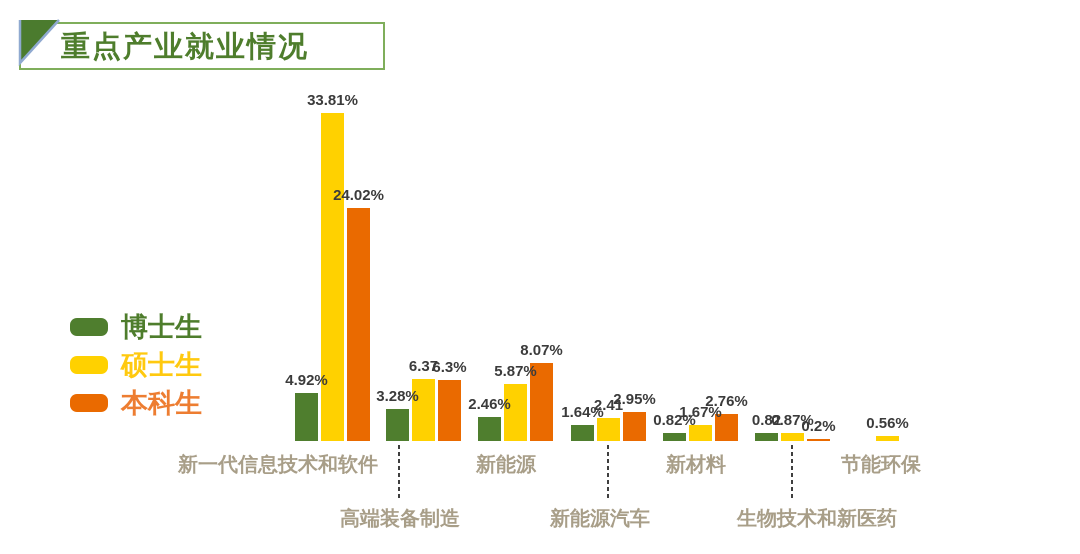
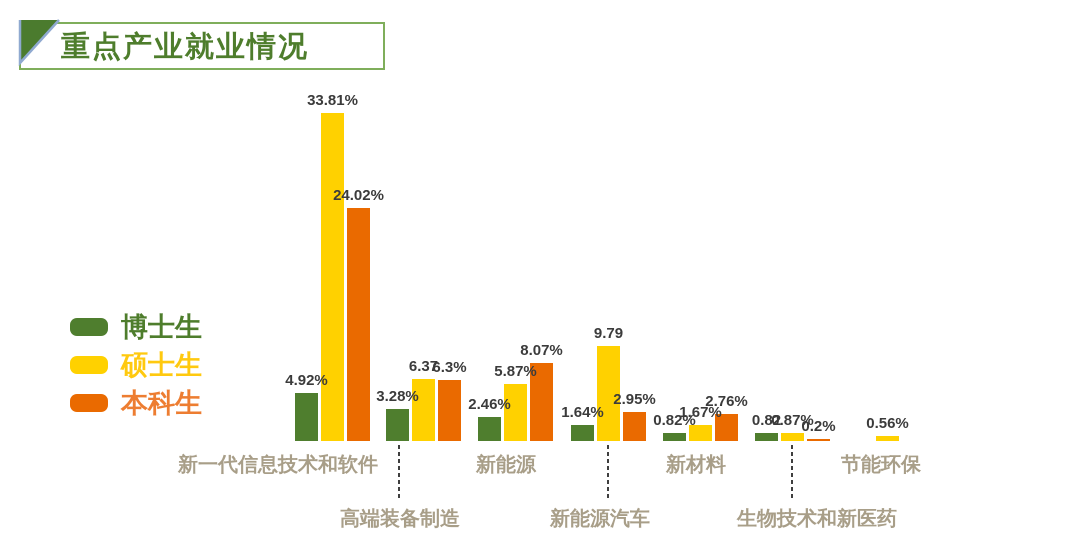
硕士生/新能源汽车: 2.41 -> 9.79
